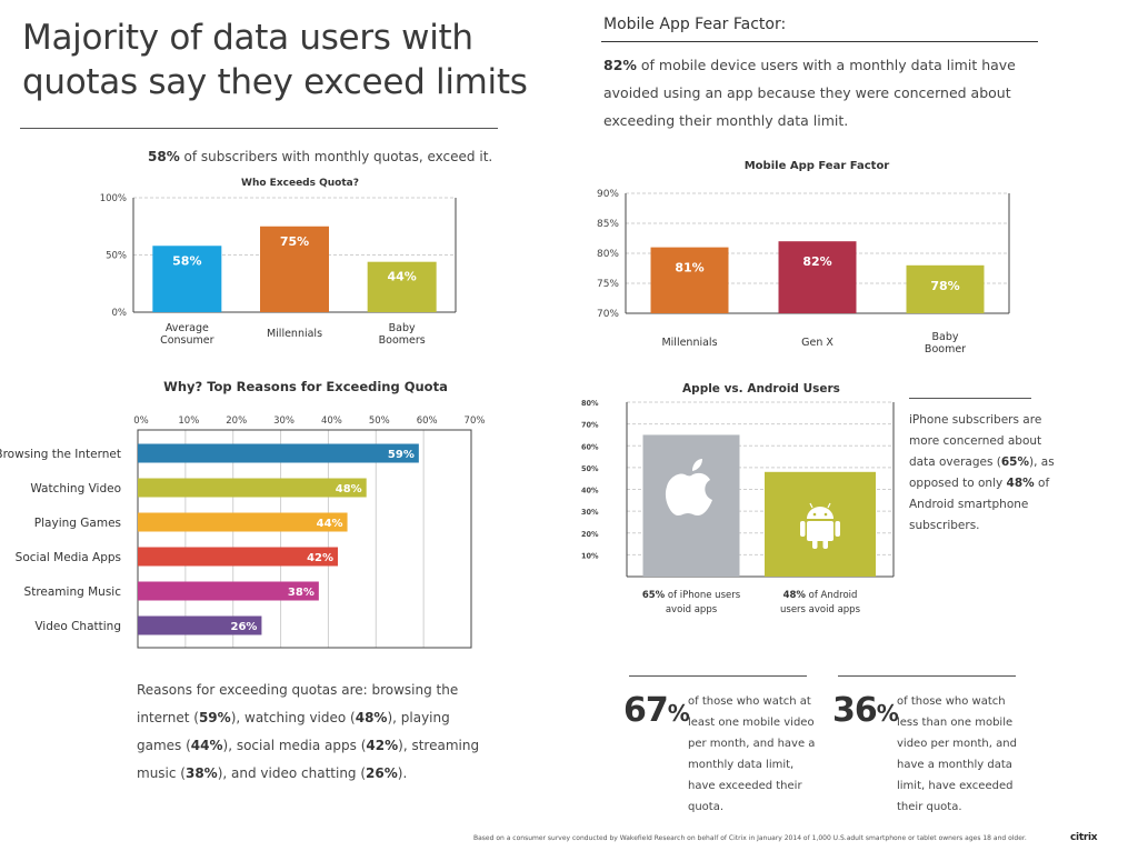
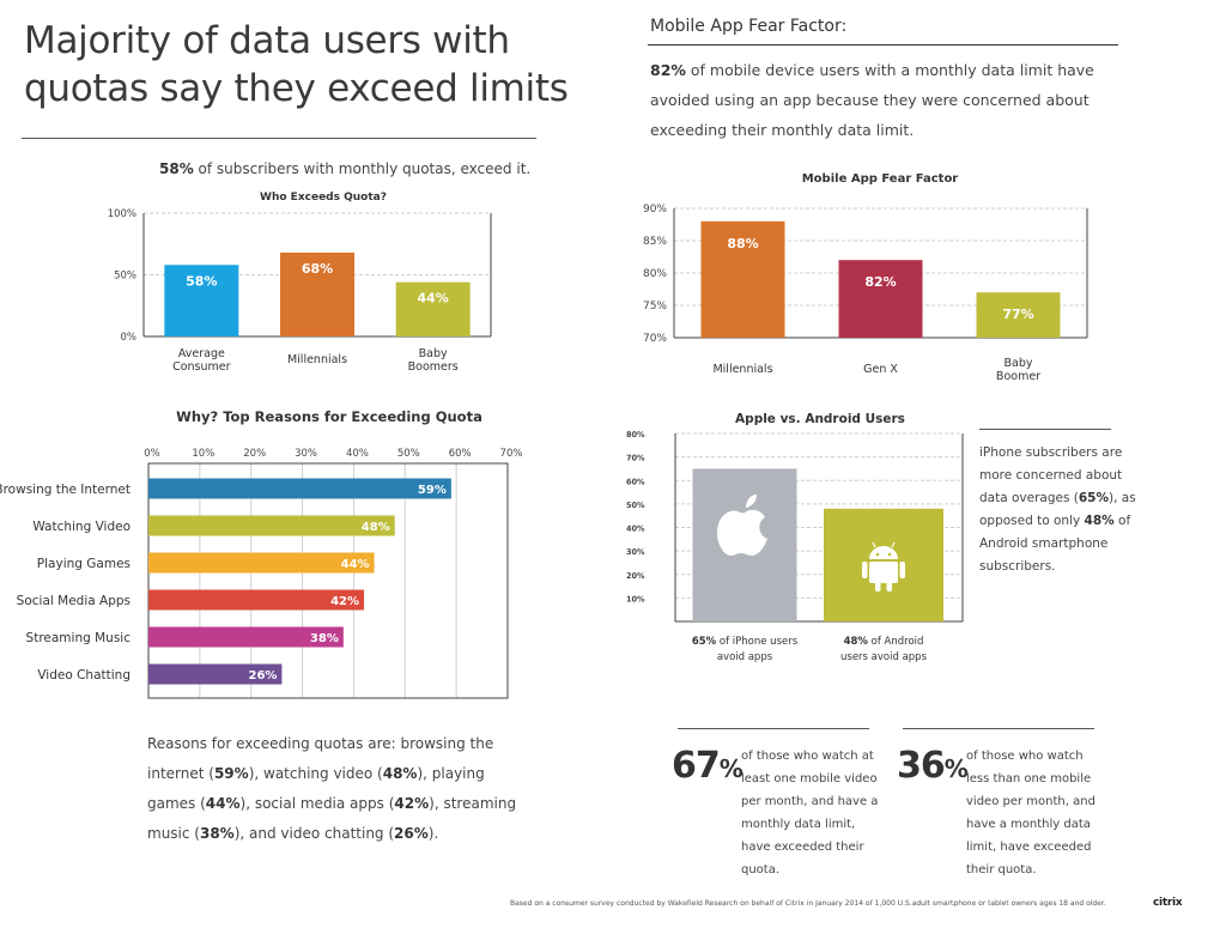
Who Exceeds Quota?/Millennials: 75% -> 68%
Mobile App Fear Factor/Millennials: 81% -> 88%
Mobile App Fear Factor/Baby Boomer: 78% -> 77%
